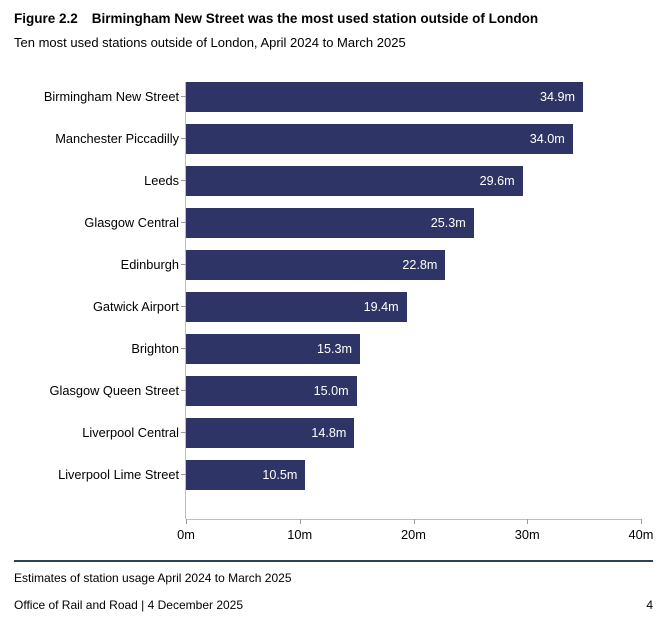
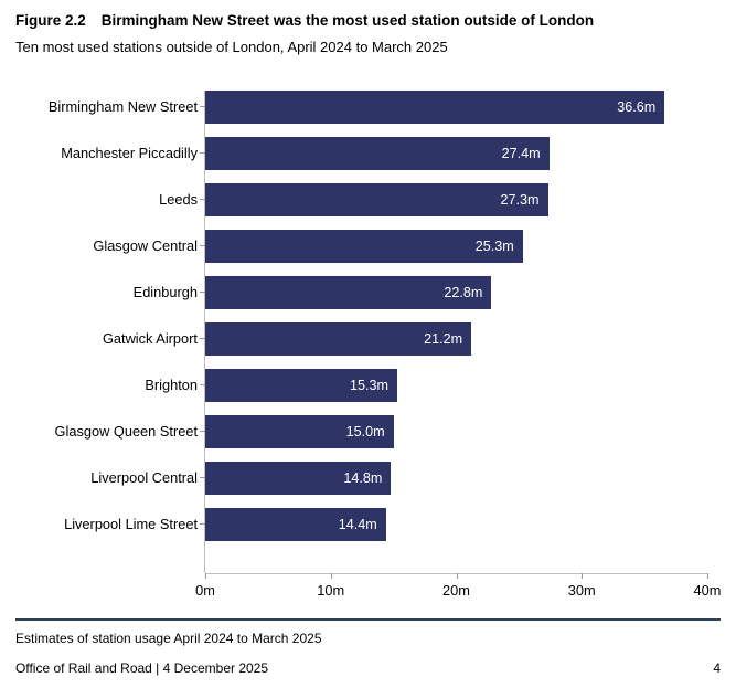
Birmingham New Street: 34.9m -> 36.6m
Manchester Piccadilly: 34.0m -> 27.4m
Leeds: 29.6m -> 27.3m
Gatwick Airport: 19.4m -> 21.2m
Liverpool Lime Street: 10.5m -> 14.4m
